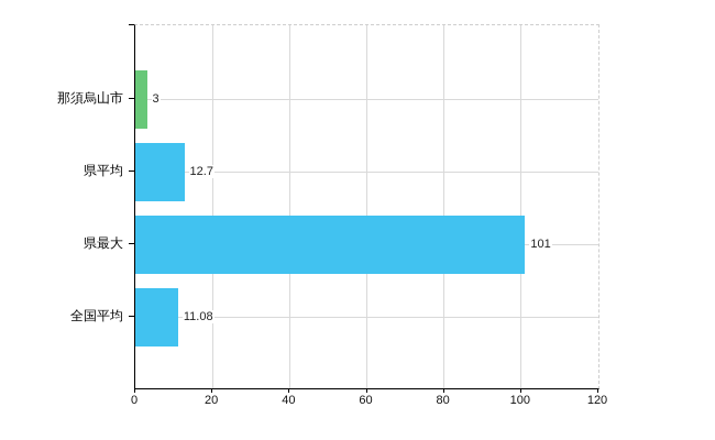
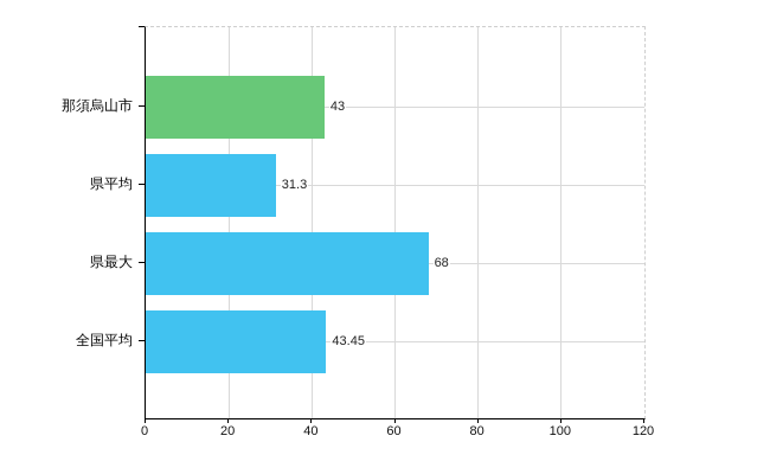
那須烏山市: 3 -> 43
県平均: 12.7 -> 31.3
県最大: 101 -> 68
全国平均: 11.08 -> 43.45
